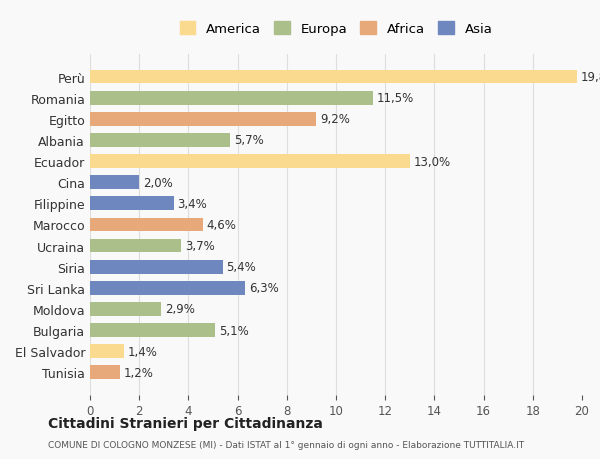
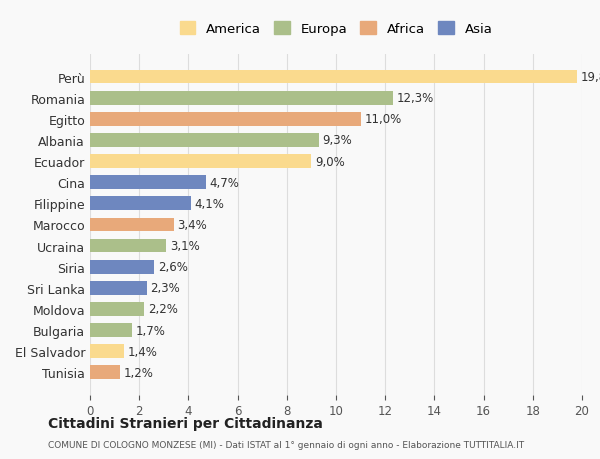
Romania: 11,5% -> 12,3%
Egitto: 9,2% -> 11,0%
Albania: 5,7% -> 9,3%
Ecuador: 13,0% -> 9,0%
Cina: 2,0% -> 4,7%
Filippine: 3,4% -> 4,1%
Marocco: 4,6% -> 3,4%
Ucraina: 3,7% -> 3,1%
Siria: 5,4% -> 2,6%
Sri Lanka: 6,3% -> 2,3%
Moldova: 2,9% -> 2,2%
Bulgaria: 5,1% -> 1,7%
